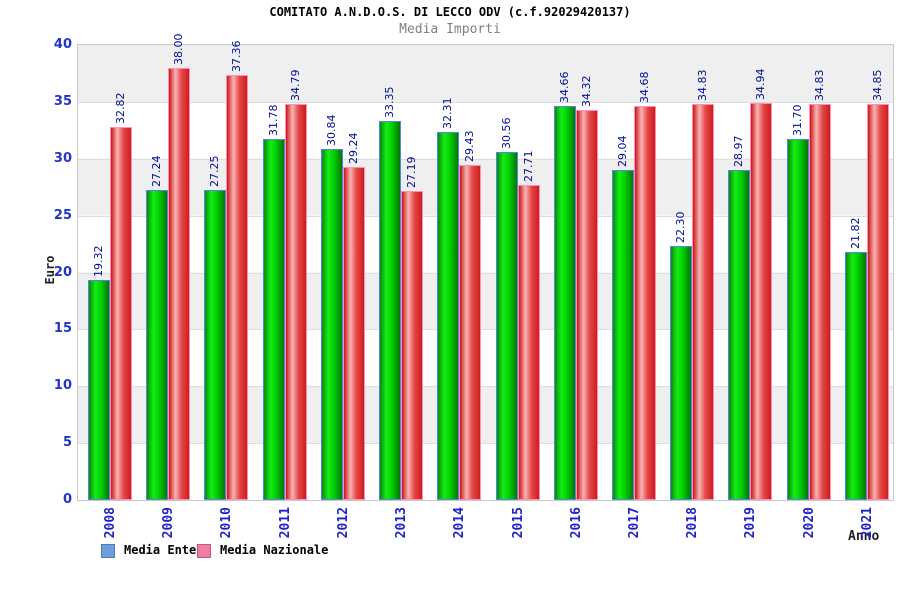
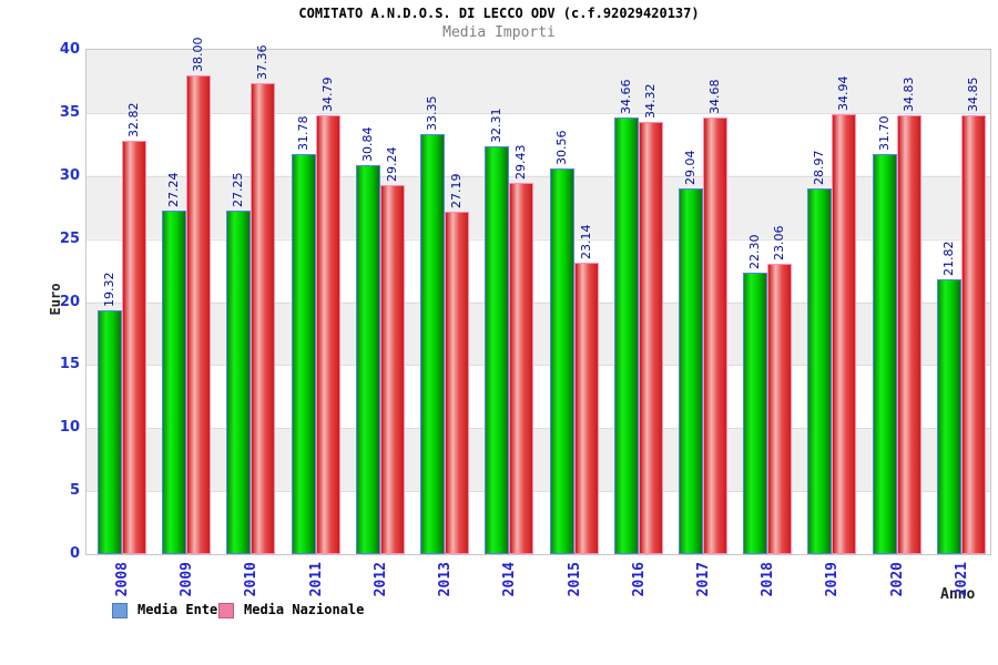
Media Nazionale/2015: 27.71 -> 23.14
Media Nazionale/2018: 34.83 -> 23.06
